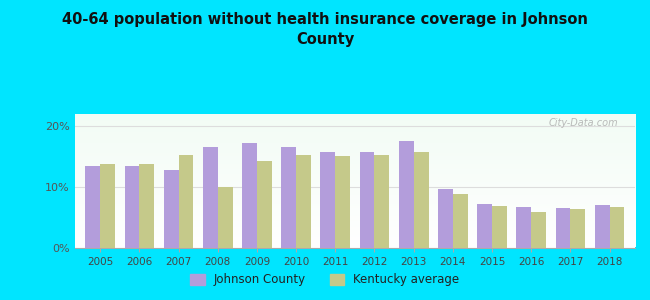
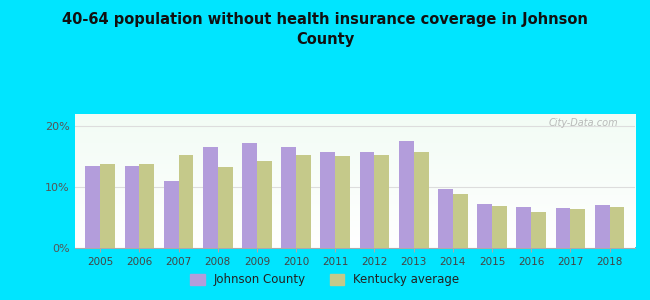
Johnson County/2007: 12.8% -> 11.0%
Kentucky average/2008: 10.0% -> 13.2%
